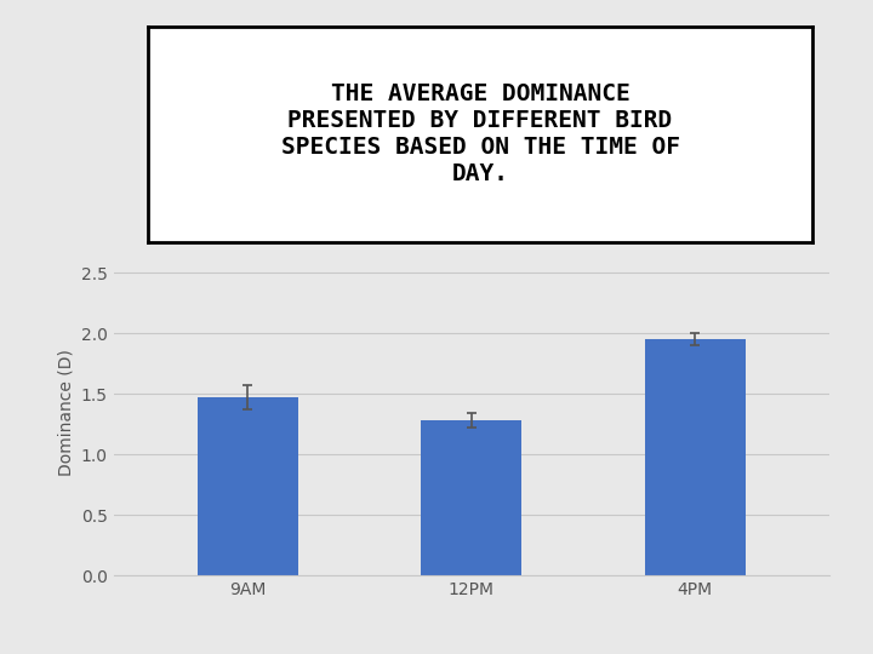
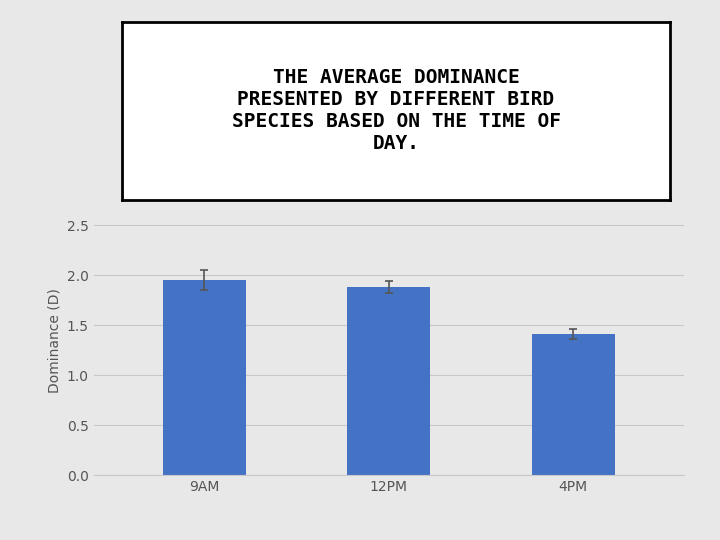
9AM: 1.47 -> 1.95
12PM: 1.28 -> 1.88
4PM: 1.95 -> 1.41
